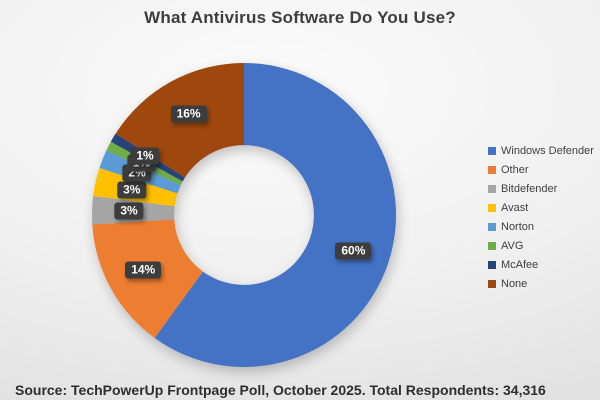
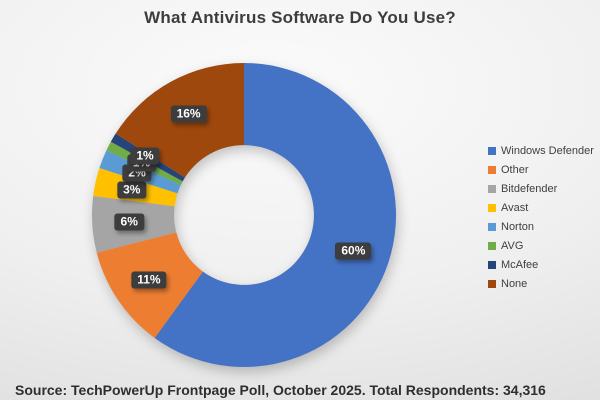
Other: 14% -> 11%
Bitdefender: 3% -> 6%
